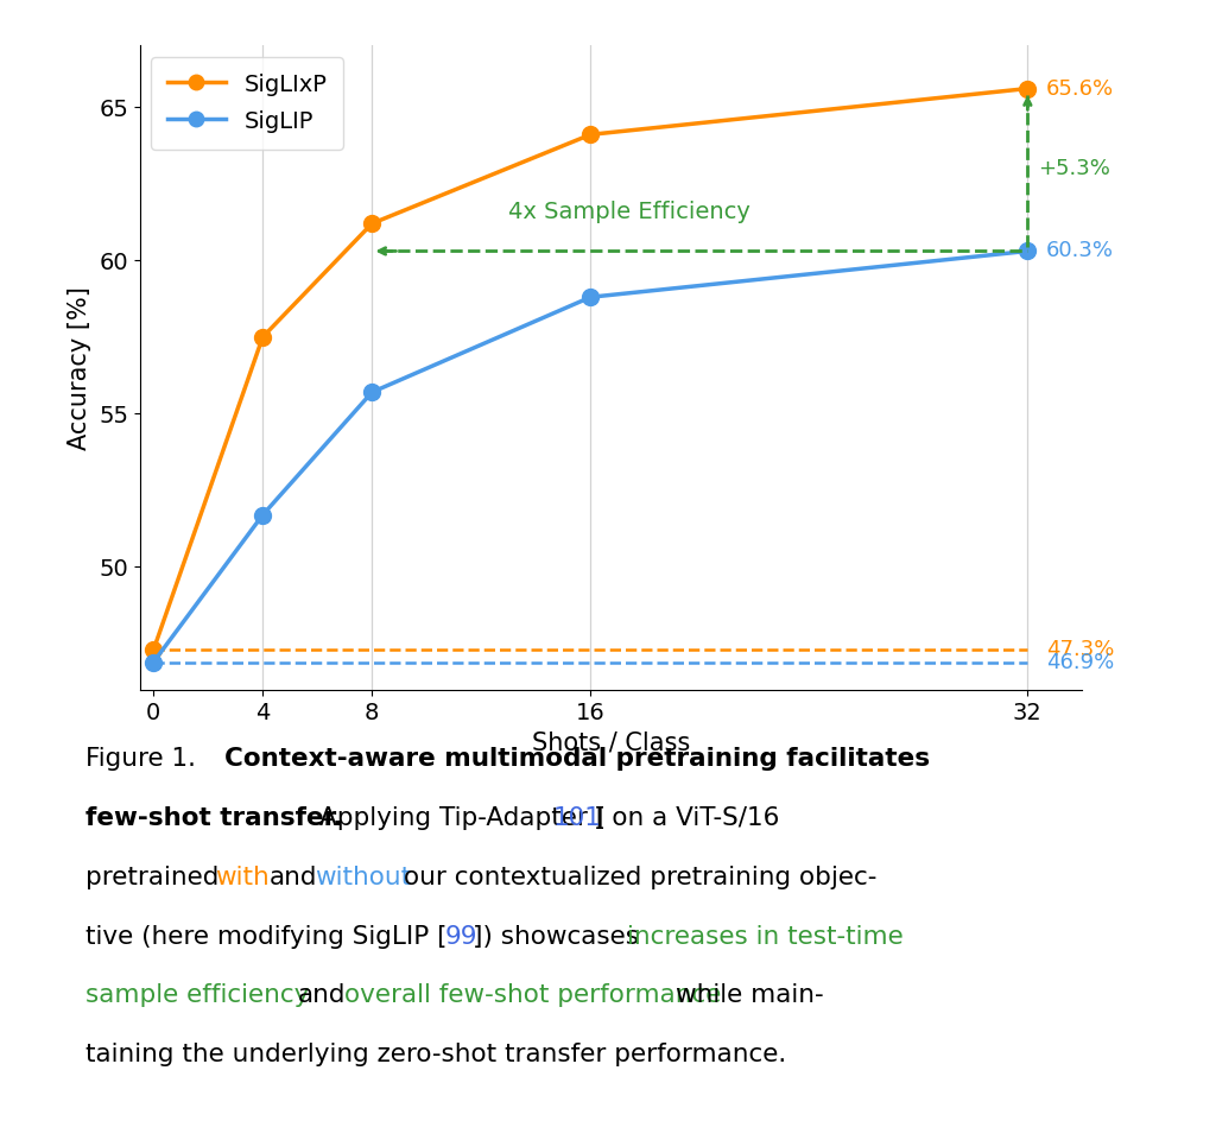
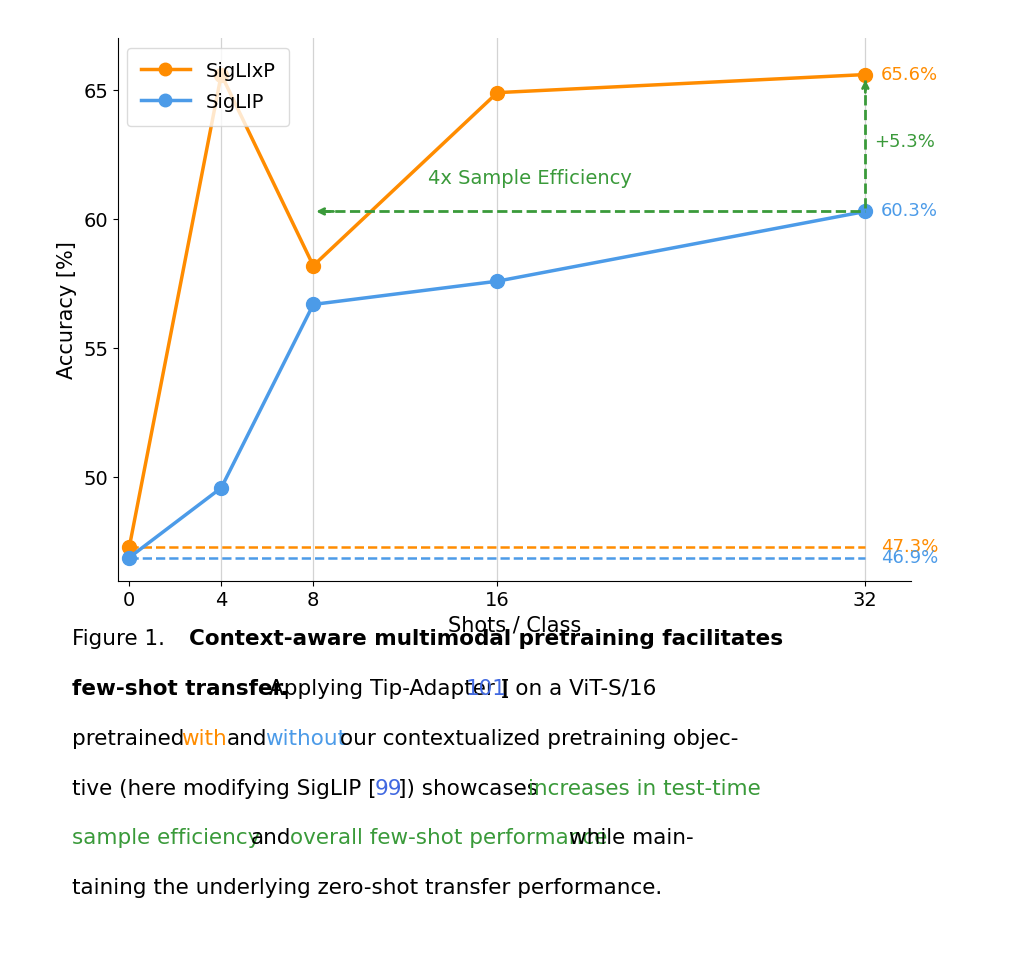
SigLIxP/4: 57.5 -> 65.6
SigLIP/4: 51.7 -> 49.6
SigLIxP/8: 61.2 -> 58.2
SigLIP/8: 55.7 -> 56.7
SigLIxP/16: 64.1 -> 64.9
SigLIP/16: 58.8 -> 57.6
